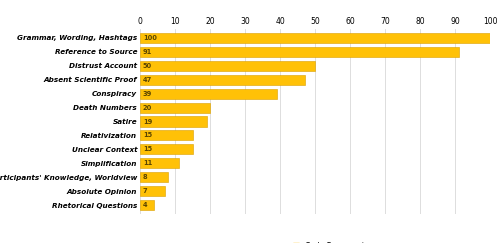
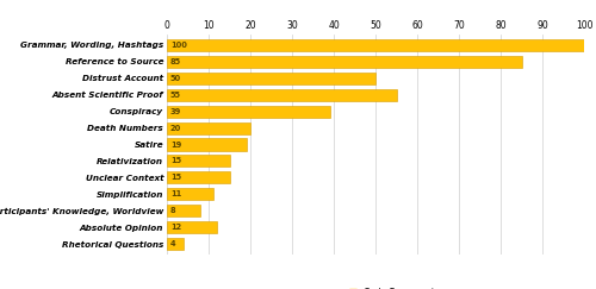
Reference to Source: 91 -> 85
Absent Scientific Proof: 47 -> 55
Absolute Opinion: 7 -> 12
